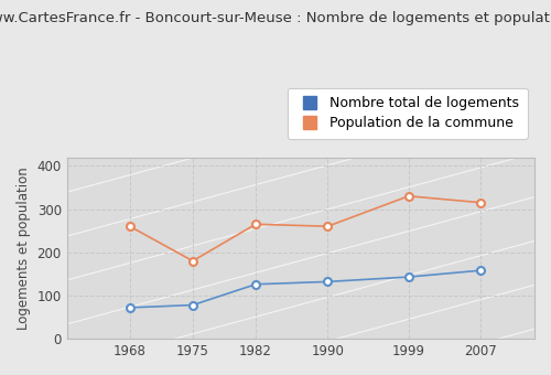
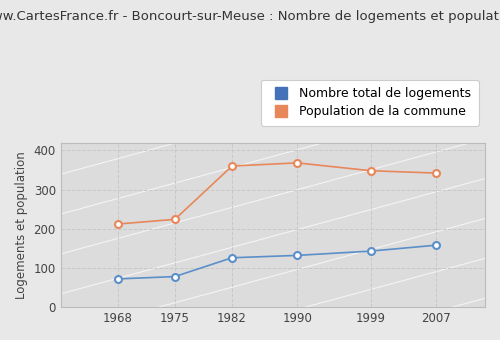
Population de la commune/1968: 260 -> 212
Population de la commune/1975: 180 -> 224
Population de la commune/1982: 265 -> 360
Population de la commune/1990: 260 -> 368
Population de la commune/1999: 330 -> 348
Population de la commune/2007: 315 -> 342
